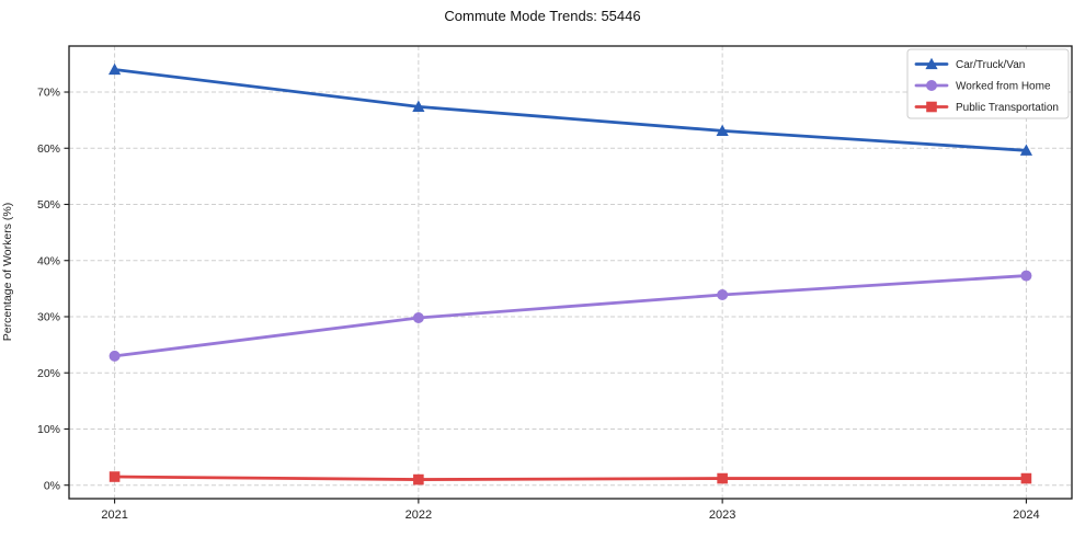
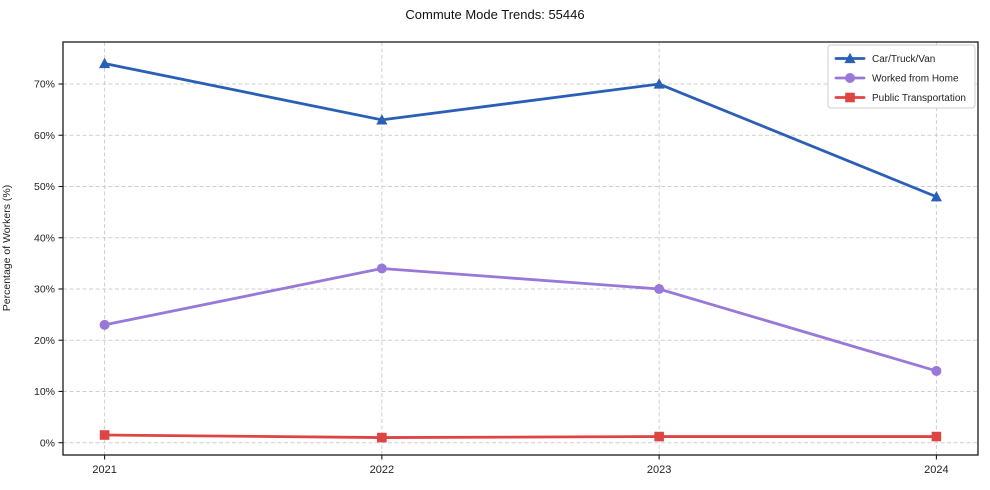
Car/Truck/Van/2022: 67% -> 63%
Worked from Home/2022: 30% -> 34%
Car/Truck/Van/2023: 63% -> 70%
Worked from Home/2023: 34% -> 30%
Car/Truck/Van/2024: 60% -> 48%
Worked from Home/2024: 37% -> 14%
